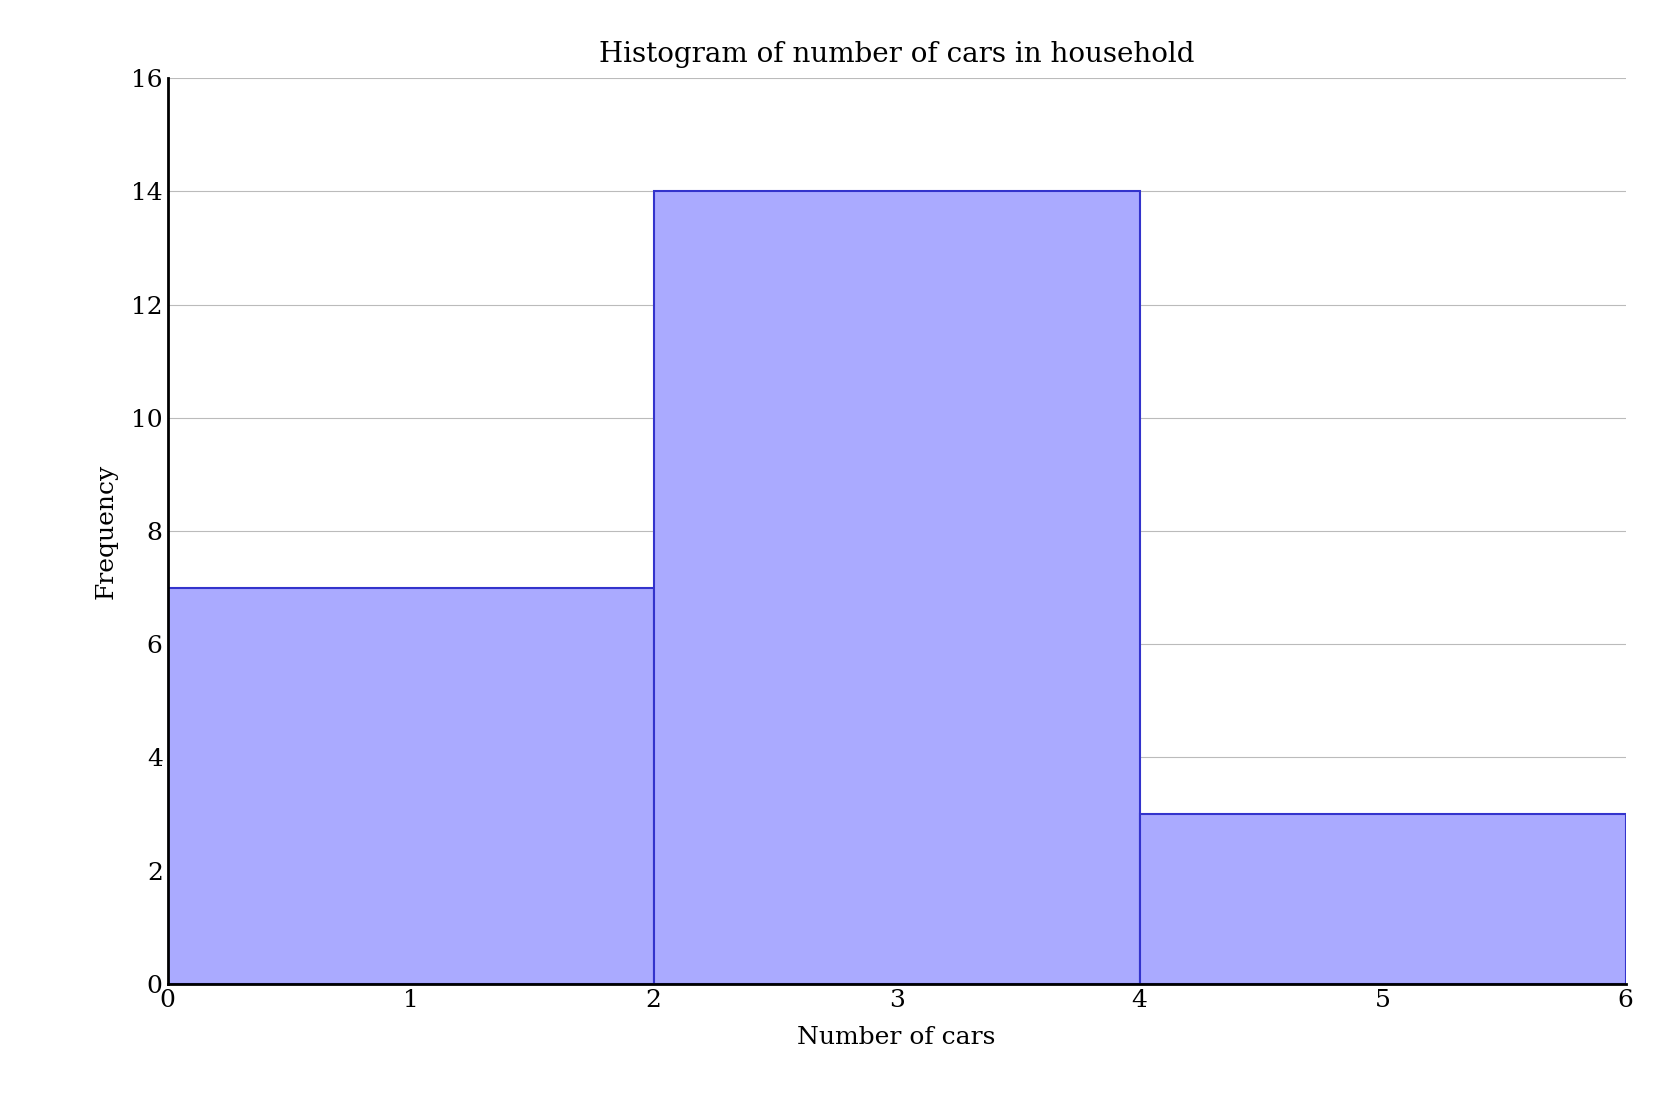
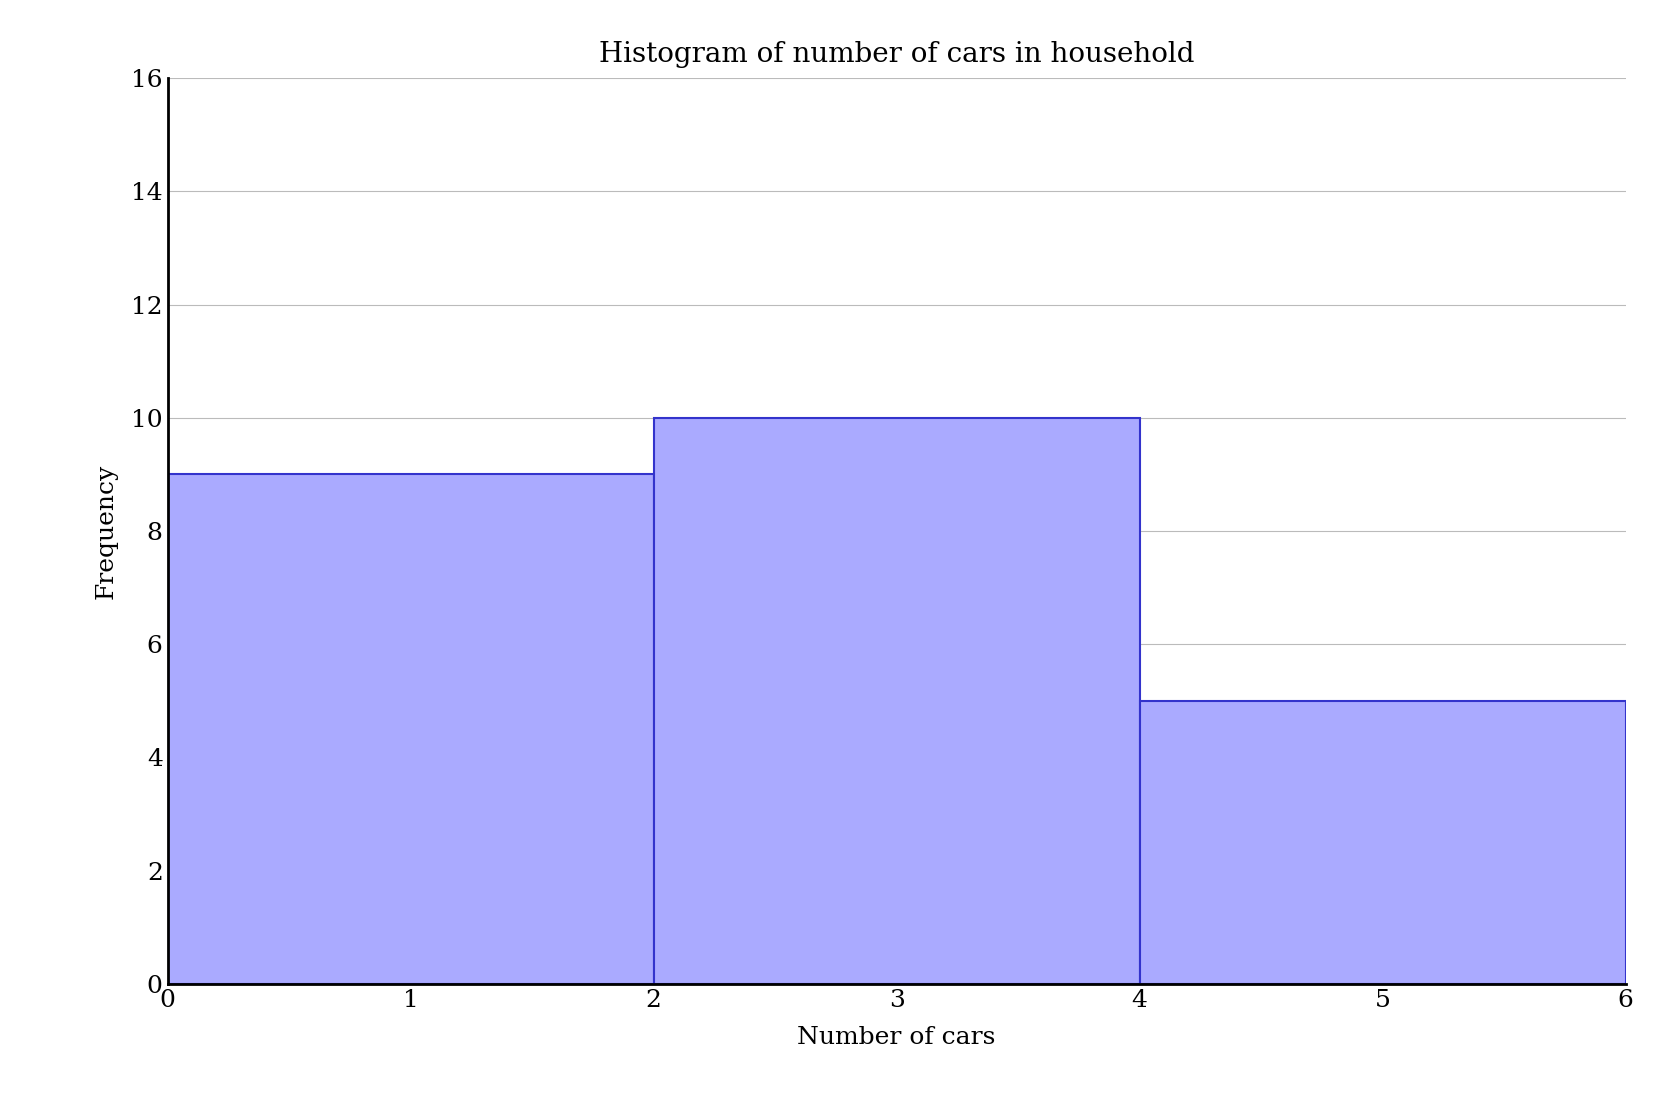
1: 7 -> 9
3: 14 -> 10
5: 3 -> 5
